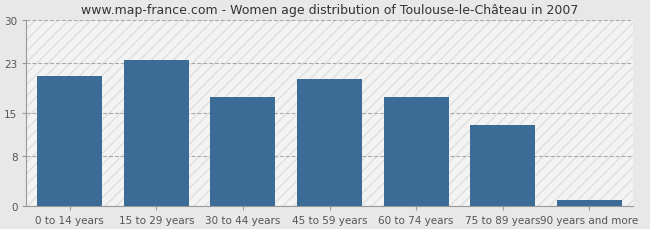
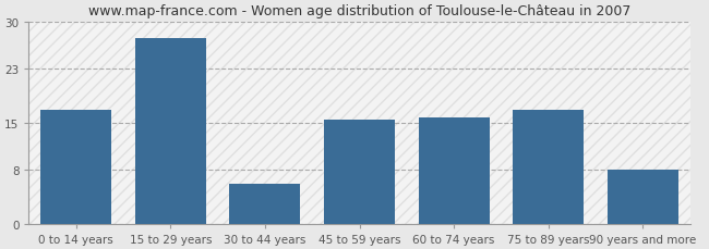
0 to 14 years: 21.0 -> 17.0
15 to 29 years: 23.5 -> 27.6
30 to 44 years: 17.5 -> 6.0
45 to 59 years: 20.5 -> 15.4
60 to 74 years: 17.5 -> 15.8
75 to 89 years: 13.0 -> 17.0
90 years and more: 1.0 -> 8.0
